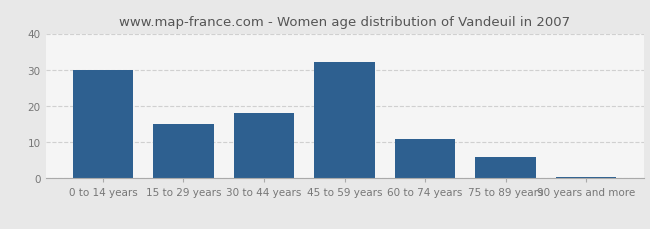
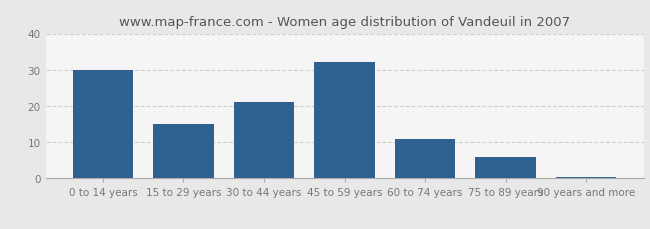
30 to 44 years: 18.0 -> 21.0
